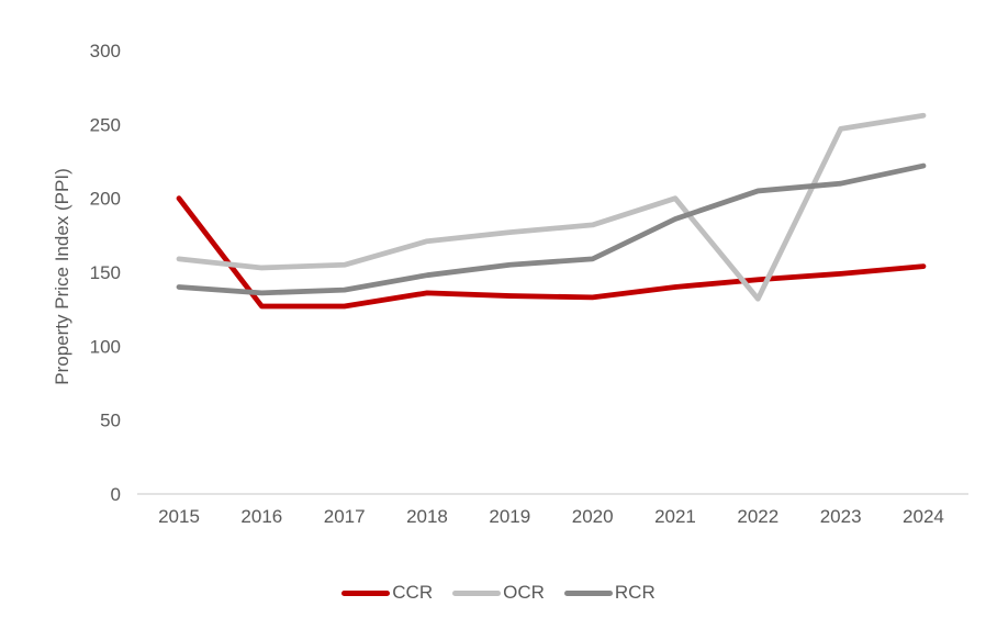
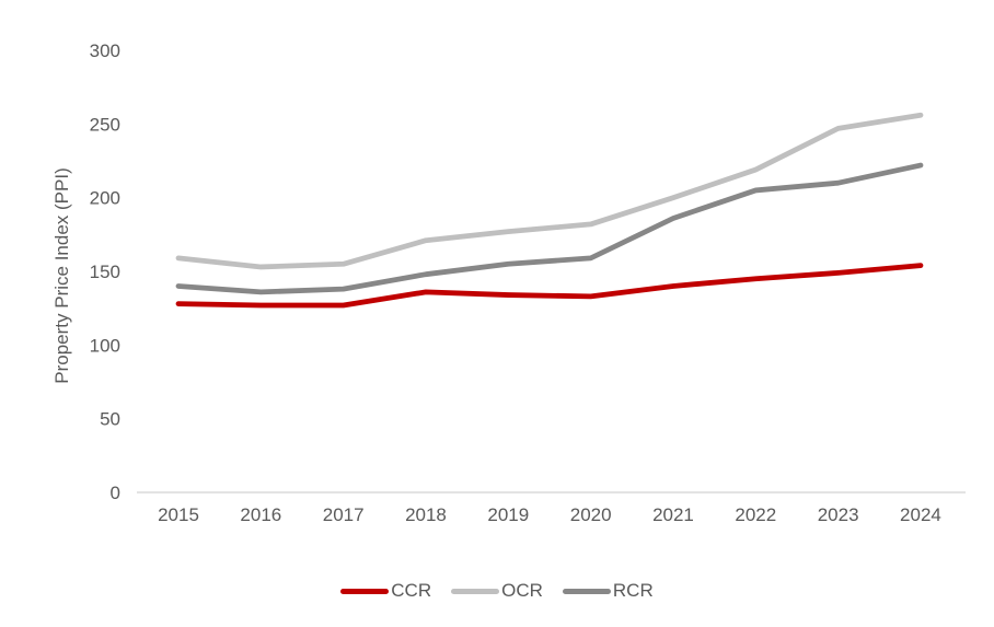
CCR/2015: 200 -> 128
OCR/2022: 132 -> 219
